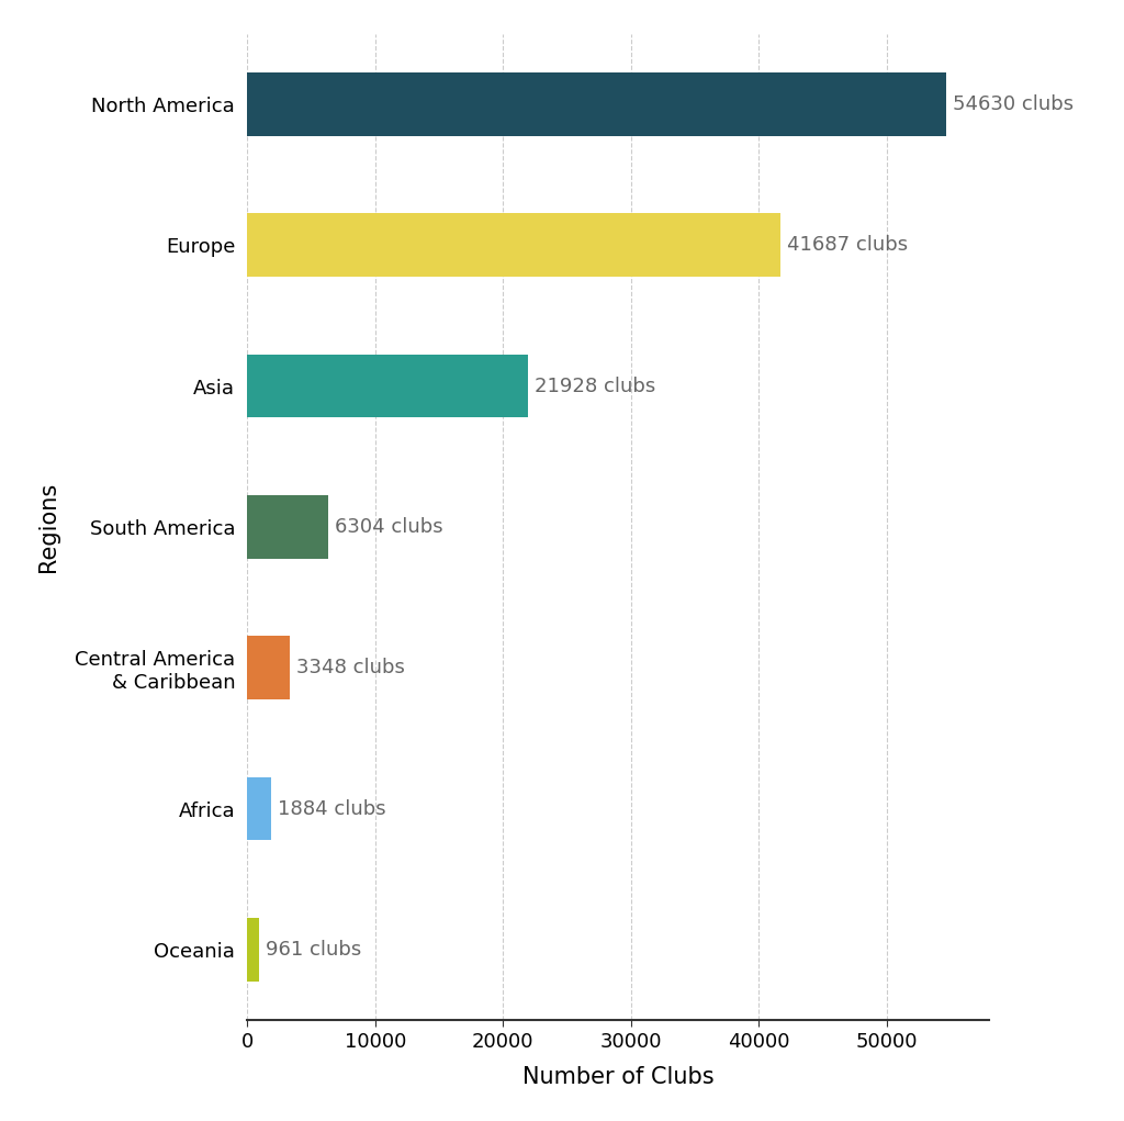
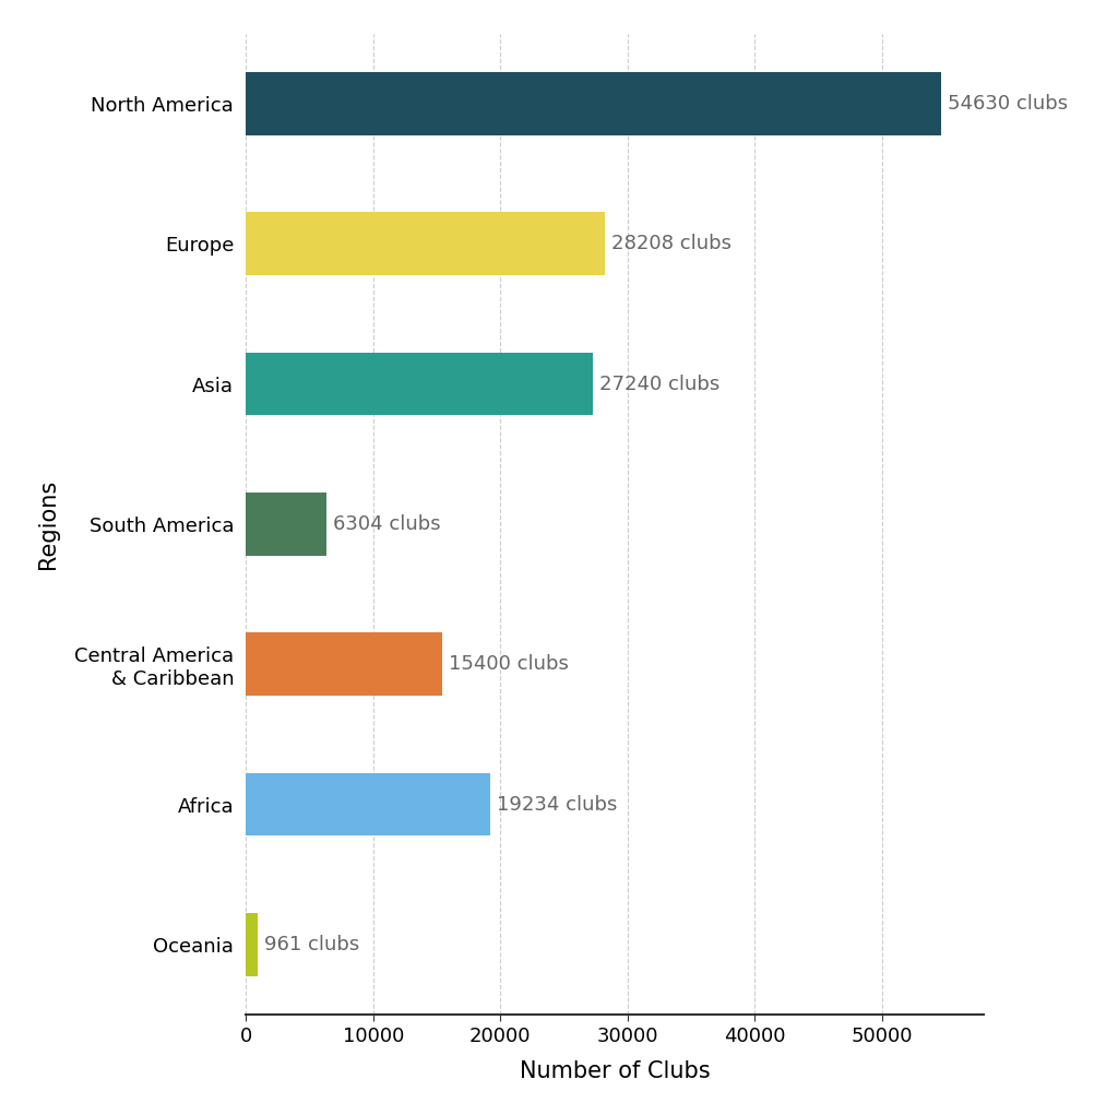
Europe: 41687 -> 28208
Asia: 21928 -> 27240
Central America & Caribbean: 3348 -> 15400
Africa: 1884 -> 19234
